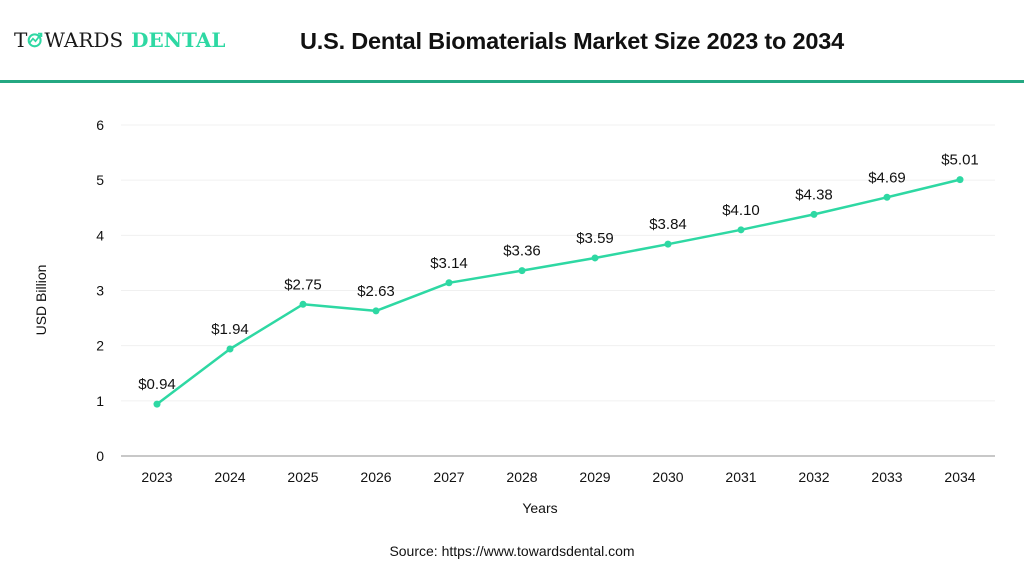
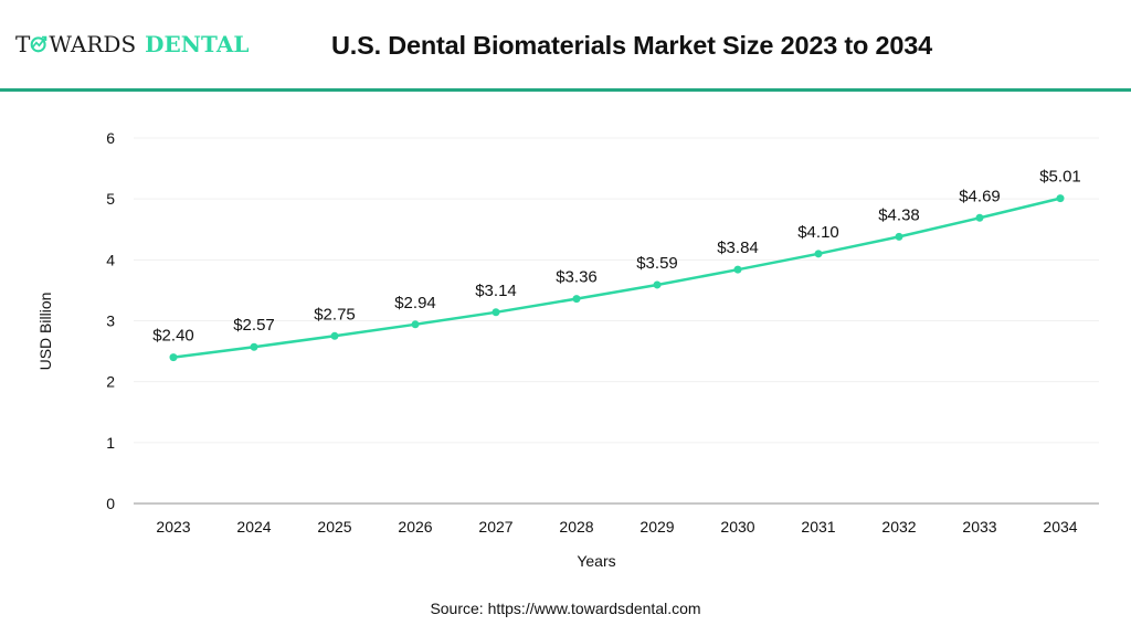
2023: $0.94 -> $2.40
2024: $1.94 -> $2.57
2026: $2.63 -> $2.94
